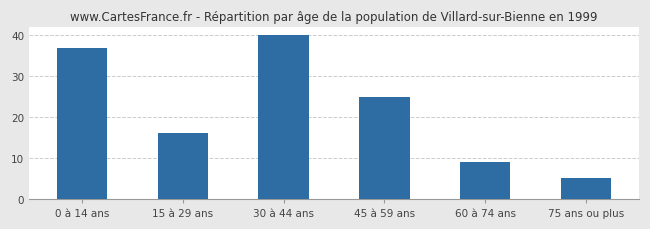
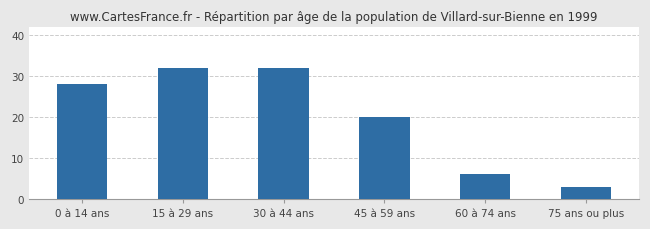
0 à 14 ans: 37 -> 28
15 à 29 ans: 16 -> 32
30 à 44 ans: 40 -> 32
45 à 59 ans: 25 -> 20
60 à 74 ans: 9 -> 6
75 ans ou plus: 5 -> 3
